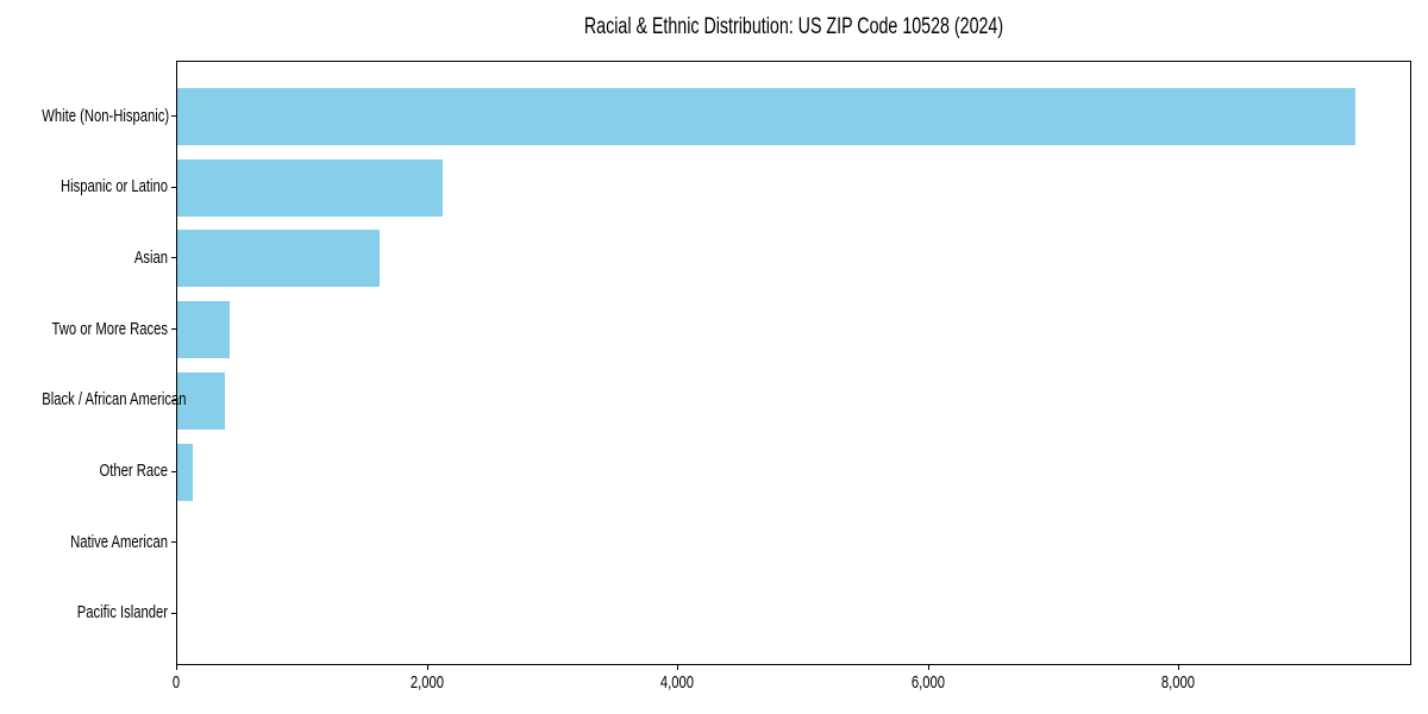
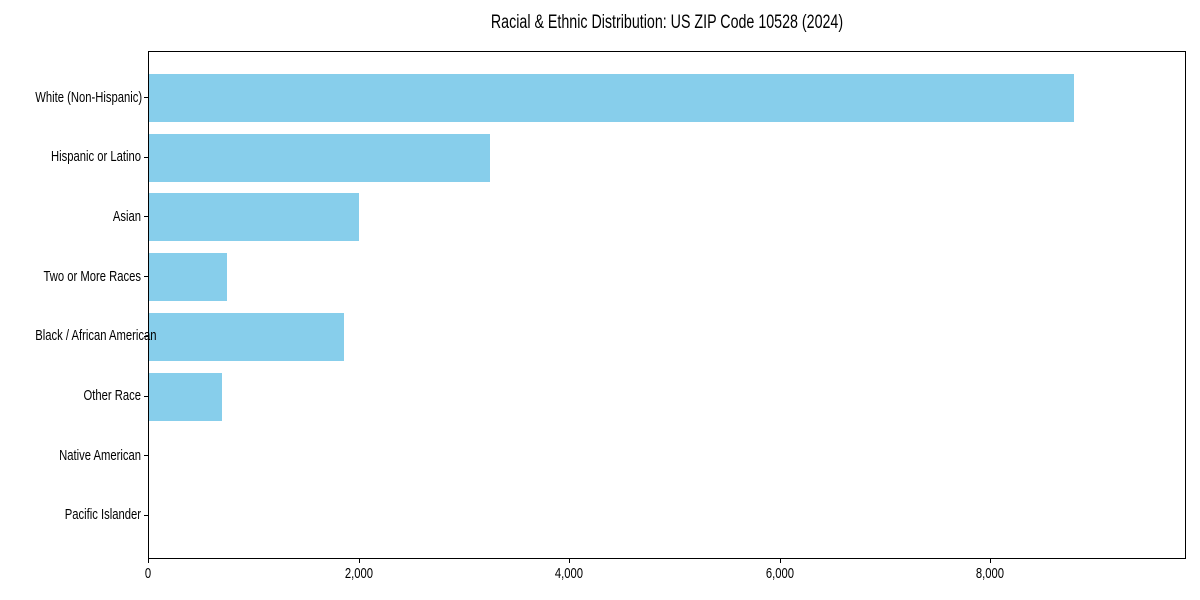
White (Non-Hispanic): 9400 -> 8790
Hispanic or Latino: 2120 -> 3240
Asian: 1620 -> 1990
Two or More Races: 420 -> 740
Black / African American: 380 -> 1850
Other Race: 120 -> 690
